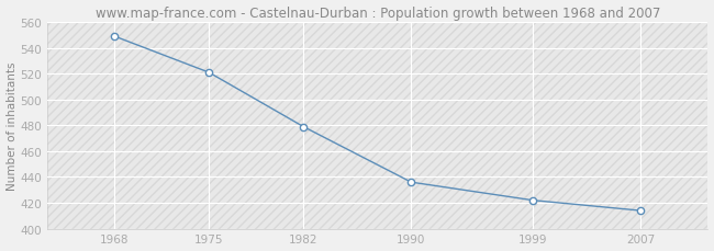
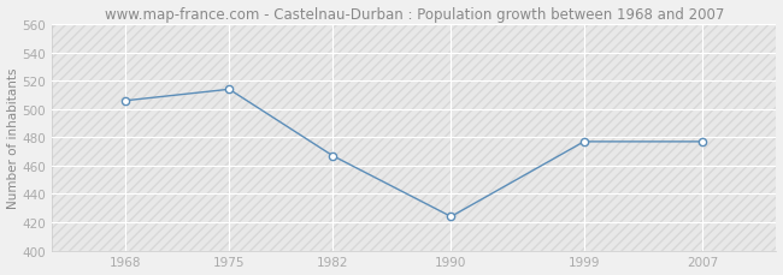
1968: 549 -> 506
1975: 521 -> 514
1982: 479 -> 467
1990: 436 -> 424
1999: 422 -> 477
2007: 414 -> 477
